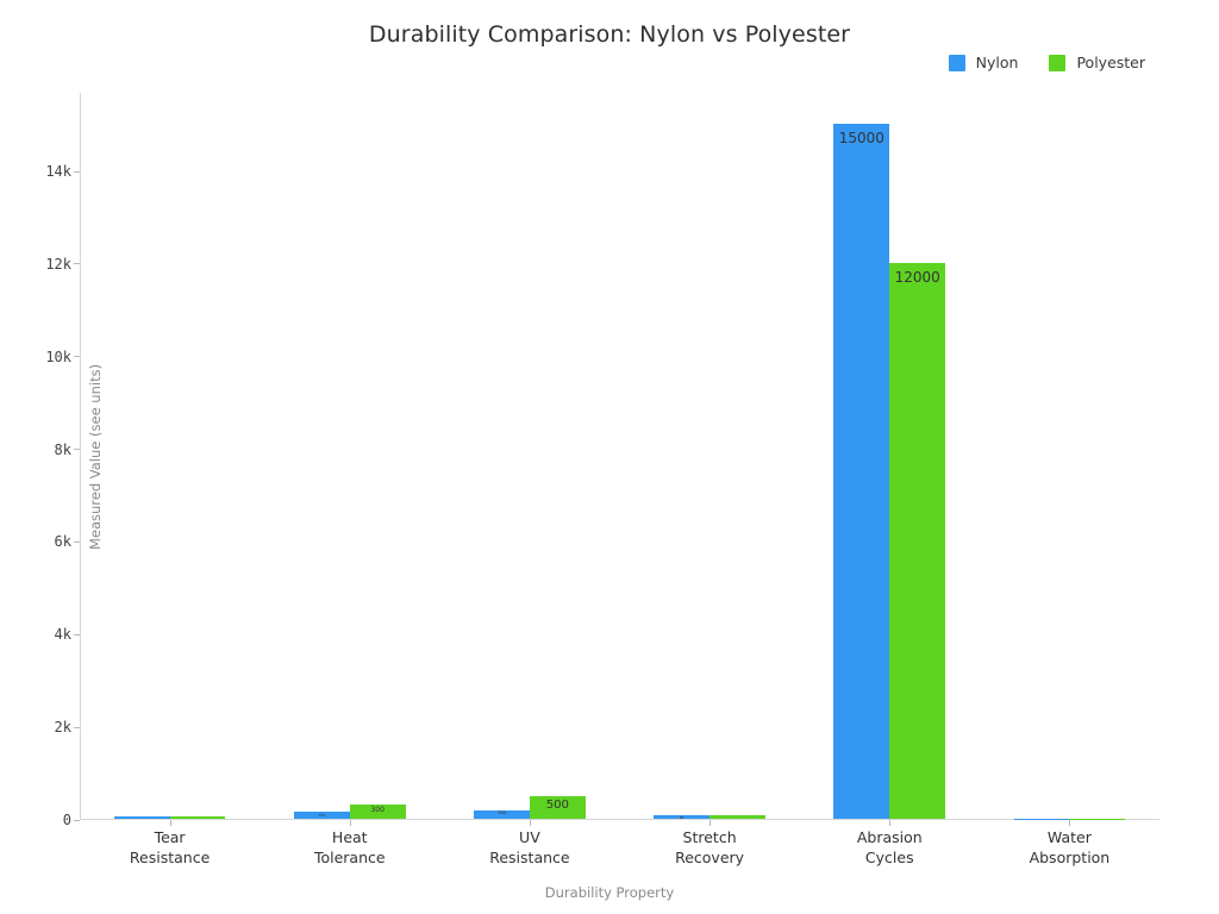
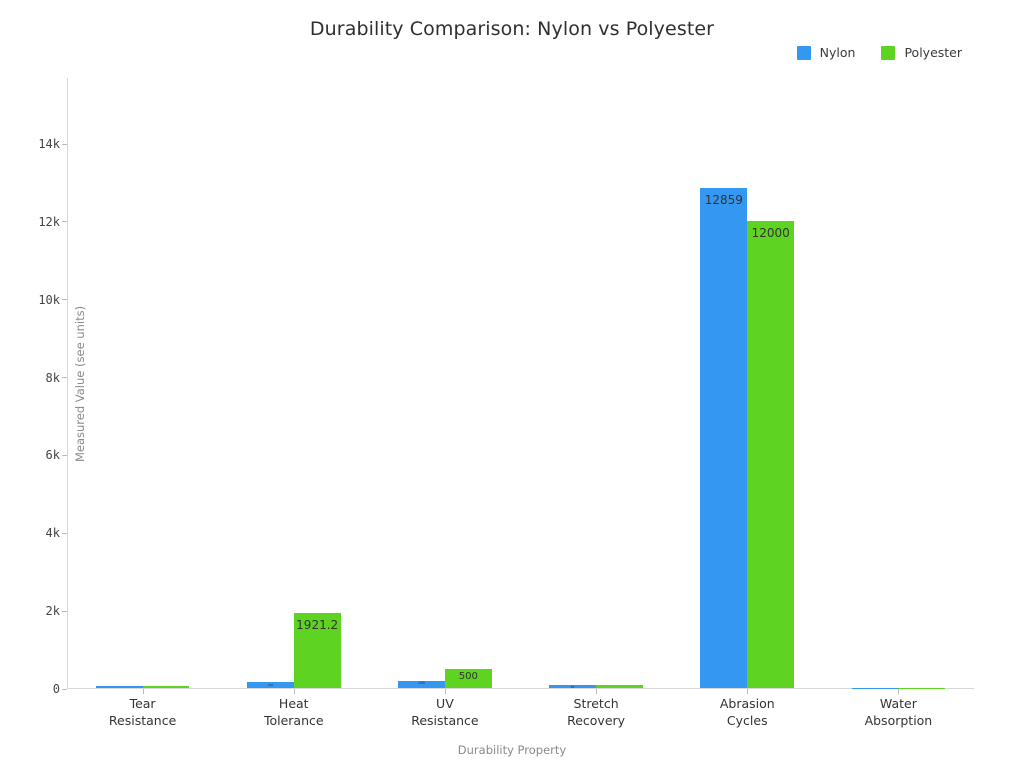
Polyester/Heat Tolerance: 300 -> 1921.2
Nylon/Abrasion Cycles: 15000 -> 12859
